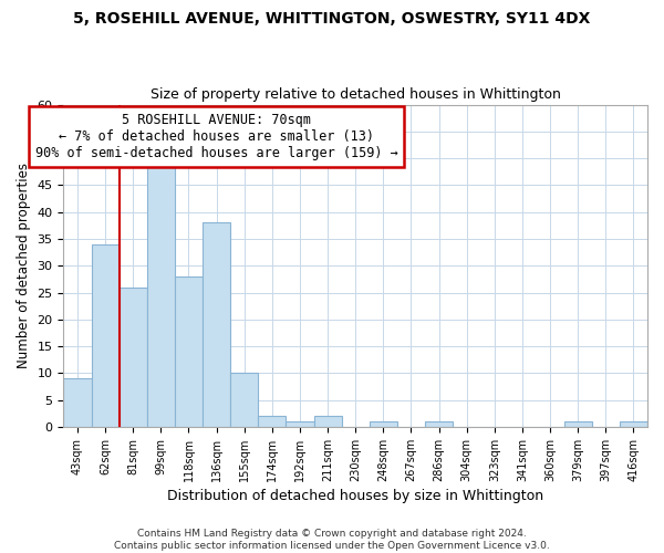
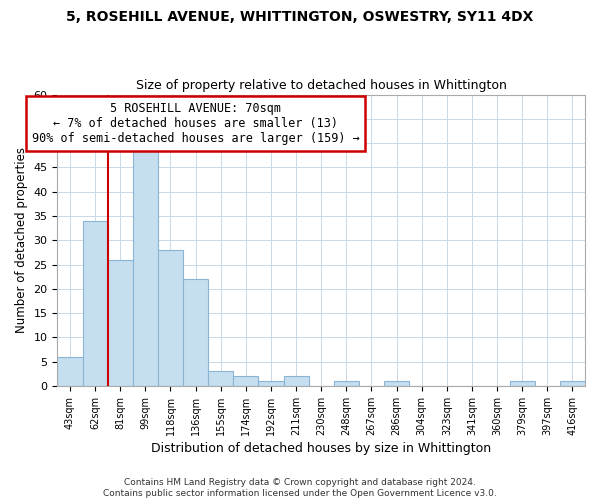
43sqm: 9 -> 6
136sqm: 38 -> 22
155sqm: 10 -> 3
